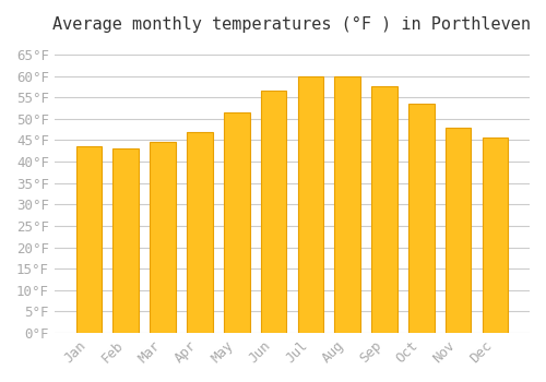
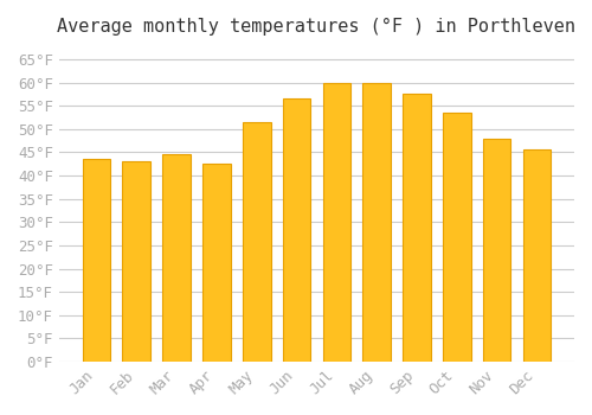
Apr: 47.0°F -> 42.5°F
